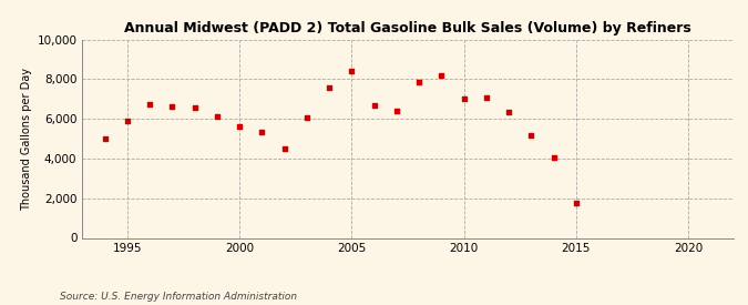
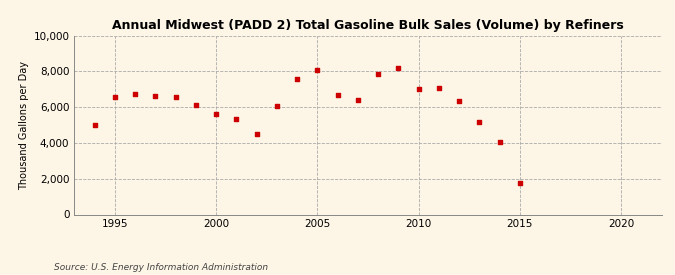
1995: 5,900 -> 6,600
2005: 8,400 -> 8,100
